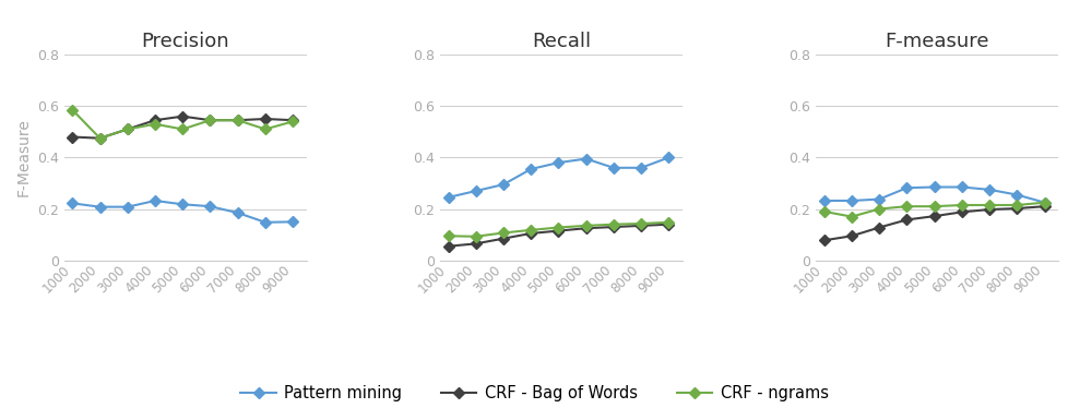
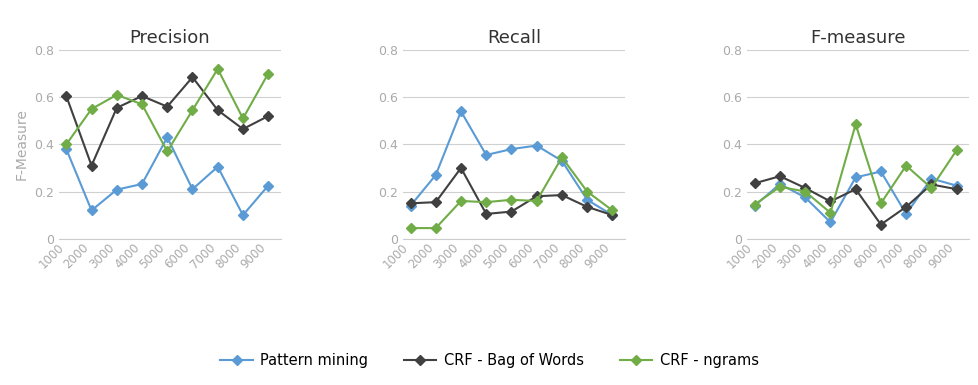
Precision/Pattern mining/1000: 0.222 -> 0.380
Precision/CRF - Bag of Words/1000: 0.480 -> 0.605
Precision/CRF - ngrams/1000: 0.585 -> 0.400
Precision/Pattern mining/2000: 0.208 -> 0.120
Precision/CRF - Bag of Words/2000: 0.475 -> 0.310
Precision/CRF - ngrams/2000: 0.475 -> 0.550
Precision/CRF - Bag of Words/3000: 0.510 -> 0.555
Precision/CRF - ngrams/3000: 0.510 -> 0.610
Precision/CRF - Bag of Words/4000: 0.545 -> 0.605
Precision/CRF - ngrams/4000: 0.530 -> 0.570
Precision/Pattern mining/5000: 0.218 -> 0.430
Precision/CRF - ngrams/5000: 0.510 -> 0.370
Precision/CRF - Bag of Words/6000: 0.545 -> 0.685
Precision/Pattern mining/7000: 0.185 -> 0.305
Precision/CRF - ngrams/7000: 0.545 -> 0.720
Precision/Pattern mining/8000: 0.148 -> 0.100
Precision/CRF - Bag of Words/8000: 0.550 -> 0.465
Precision/Pattern mining/9000: 0.150 -> 0.225
Precision/CRF - Bag of Words/9000: 0.545 -> 0.520
Precision/CRF - ngrams/9000: 0.540 -> 0.700
Recall/Pattern mining/1000: 0.245 -> 0.140
Recall/CRF - Bag of Words/1000: 0.055 -> 0.150
Recall/CRF - ngrams/1000: 0.095 -> 0.045
Recall/CRF - Bag of Words/2000: 0.065 -> 0.155
Recall/CRF - ngrams/2000: 0.093 -> 0.045
Recall/Pattern mining/3000: 0.295 -> 0.540
Recall/CRF - Bag of Words/3000: 0.085 -> 0.300
Recall/CRF - ngrams/3000: 0.107 -> 0.160
Recall/CRF - ngrams/4000: 0.118 -> 0.155
Recall/CRF - ngrams/5000: 0.128 -> 0.165
Recall/CRF - Bag of Words/6000: 0.125 -> 0.180
Recall/CRF - ngrams/6000: 0.135 -> 0.160
Recall/Pattern mining/7000: 0.360 -> 0.330
Recall/CRF - Bag of Words/7000: 0.130 -> 0.185
Recall/CRF - ngrams/7000: 0.140 -> 0.345
Recall/Pattern mining/8000: 0.360 -> 0.165
Recall/CRF - ngrams/8000: 0.143 -> 0.200
Recall/Pattern mining/9000: 0.400 -> 0.100
Recall/CRF - Bag of Words/9000: 0.140 -> 0.100
Recall/CRF - ngrams/9000: 0.148 -> 0.120
F-measure/Pattern mining/1000: 0.232 -> 0.140
F-measure/CRF - Bag of Words/1000: 0.078 -> 0.235
F-measure/CRF - ngrams/1000: 0.190 -> 0.145
F-measure/CRF - Bag of Words/2000: 0.095 -> 0.265
F-measure/CRF - ngrams/2000: 0.170 -> 0.220
F-measure/Pattern mining/3000: 0.238 -> 0.175
F-measure/CRF - Bag of Words/3000: 0.128 -> 0.215
F-measure/Pattern mining/4000: 0.282 -> 0.070
F-measure/CRF - ngrams/4000: 0.210 -> 0.110
F-measure/Pattern mining/5000: 0.285 -> 0.260
F-measure/CRF - Bag of Words/5000: 0.172 -> 0.210
F-measure/CRF - ngrams/5000: 0.210 -> 0.485
F-measure/CRF - Bag of Words/6000: 0.188 -> 0.060
F-measure/CRF - ngrams/6000: 0.215 -> 0.150
F-measure/Pattern mining/7000: 0.275 -> 0.105
F-measure/CRF - Bag of Words/7000: 0.198 -> 0.135
F-measure/CRF - ngrams/7000: 0.215 -> 0.310
F-measure/CRF - Bag of Words/8000: 0.202 -> 0.230
F-measure/CRF - ngrams/9000: 0.225 -> 0.375
